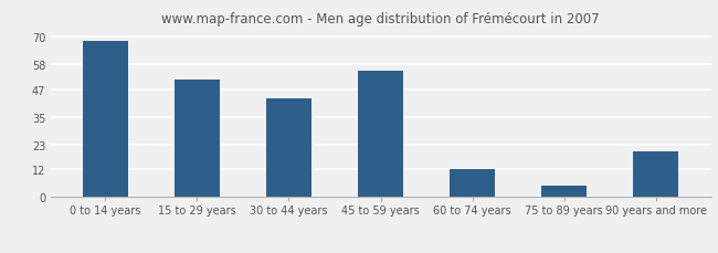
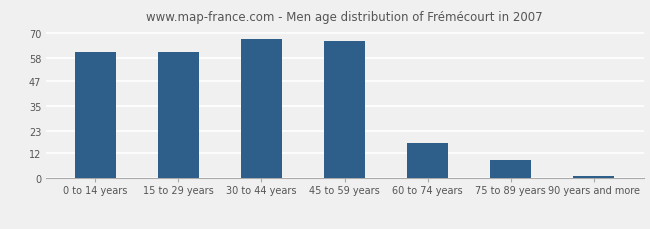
0 to 14 years: 68 -> 61
15 to 29 years: 51 -> 61
30 to 44 years: 43 -> 67
45 to 59 years: 55 -> 66
60 to 74 years: 12 -> 17
75 to 89 years: 5 -> 9
90 years and more: 20 -> 1
